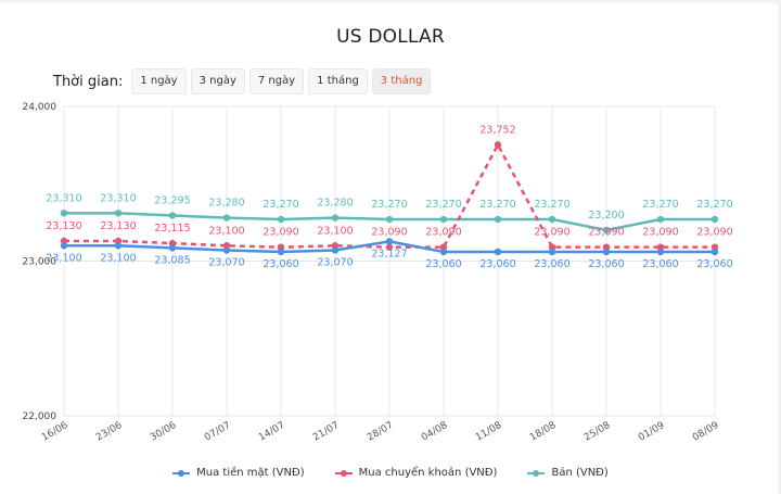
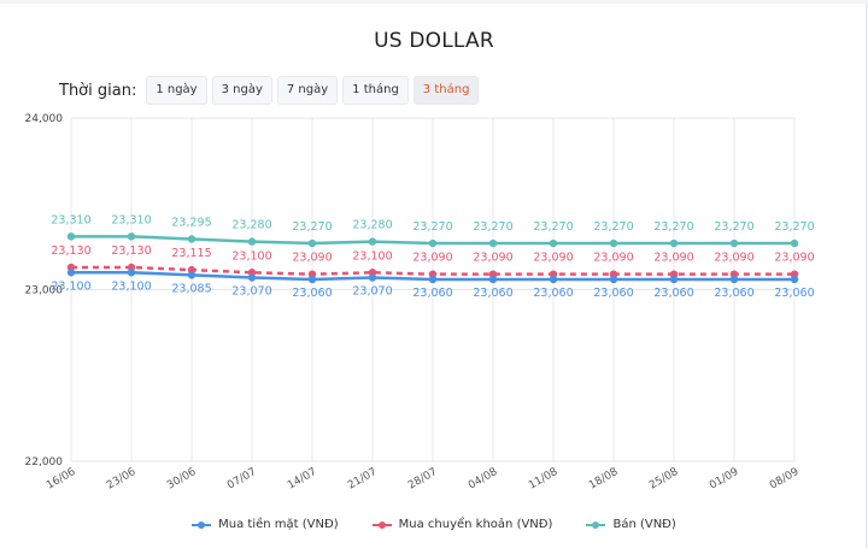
Mua tiền mặt (VNĐ)/28/07: 23,127 -> 23,060
Mua chuyển khoản (VNĐ)/11/08: 23,752 -> 23,090
Bán (VNĐ)/25/08: 23,200 -> 23,270
